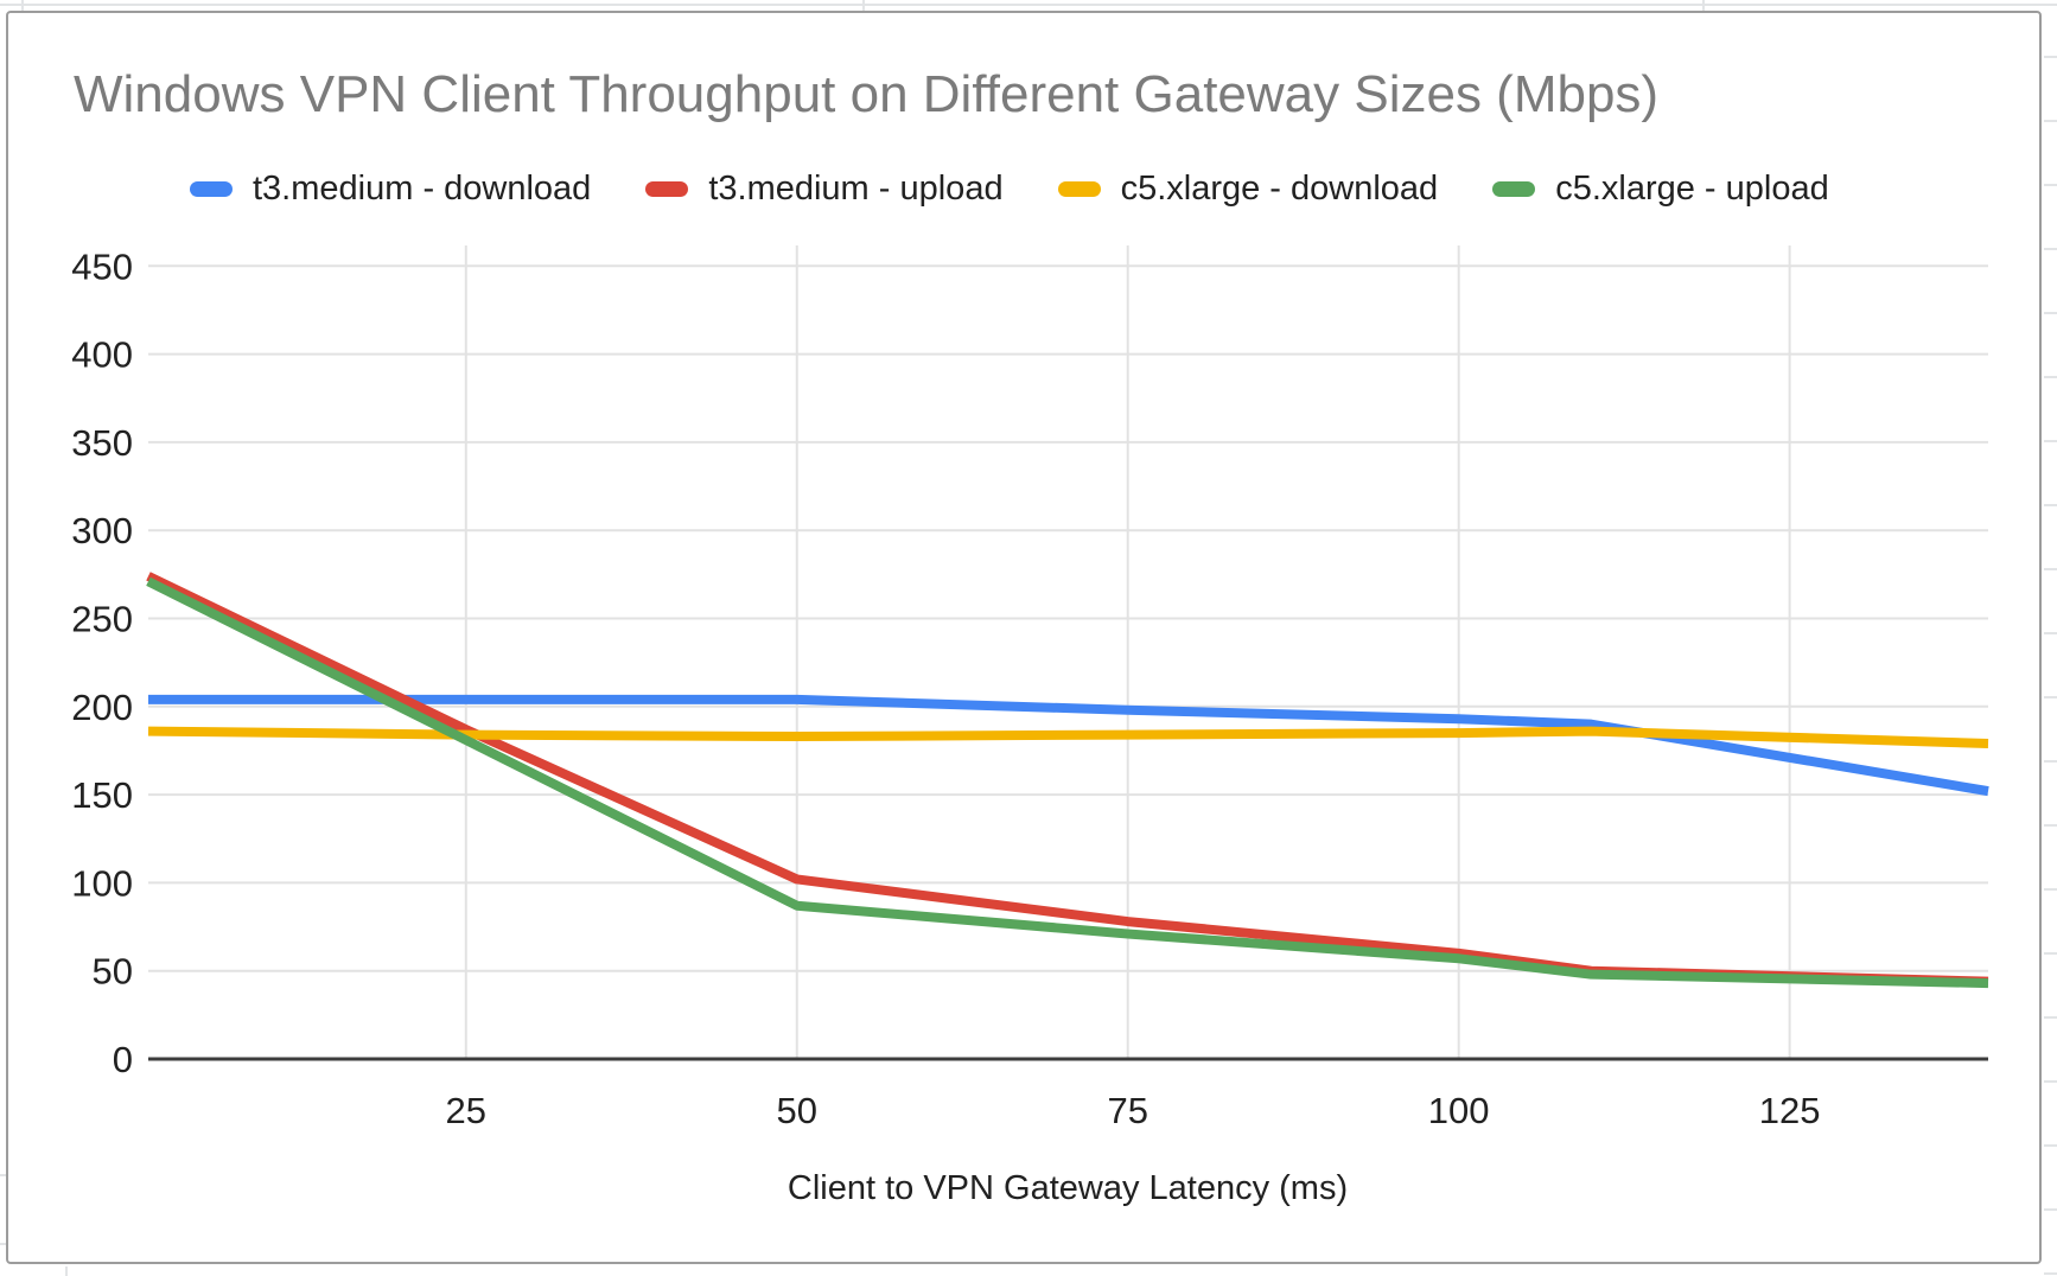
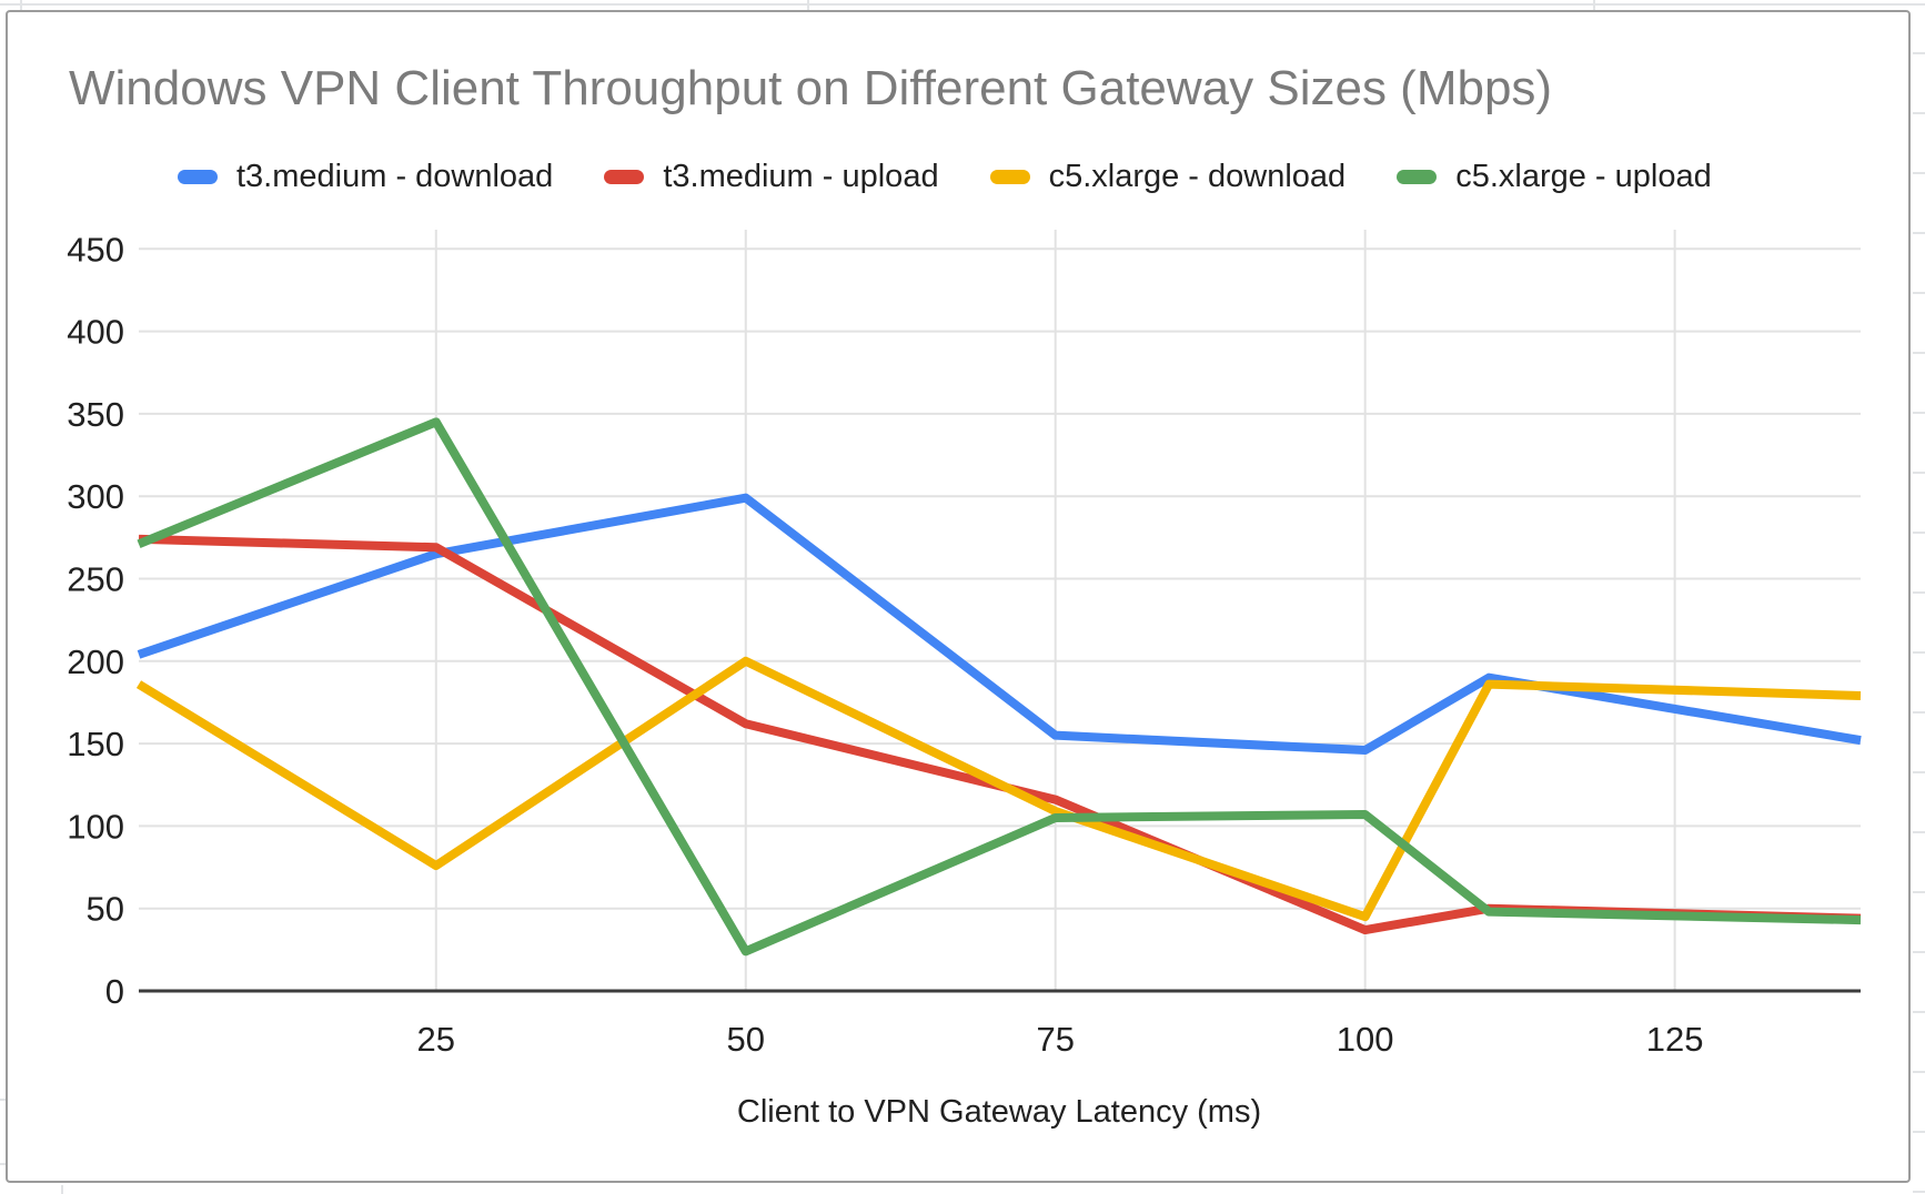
t3.medium - download/25: 204 -> 265
t3.medium - upload/25: 187 -> 269
c5.xlarge - download/25: 184 -> 76
c5.xlarge - upload/25: 181 -> 345
t3.medium - download/50: 204 -> 299
t3.medium - upload/50: 102 -> 162
c5.xlarge - download/50: 183 -> 200
c5.xlarge - upload/50: 87 -> 24
t3.medium - download/75: 198 -> 155
t3.medium - upload/75: 78 -> 116
c5.xlarge - download/75: 184 -> 109
c5.xlarge - upload/75: 71 -> 105
t3.medium - download/100: 193 -> 146
t3.medium - upload/100: 60 -> 37
c5.xlarge - download/100: 185 -> 45
c5.xlarge - upload/100: 57 -> 107
